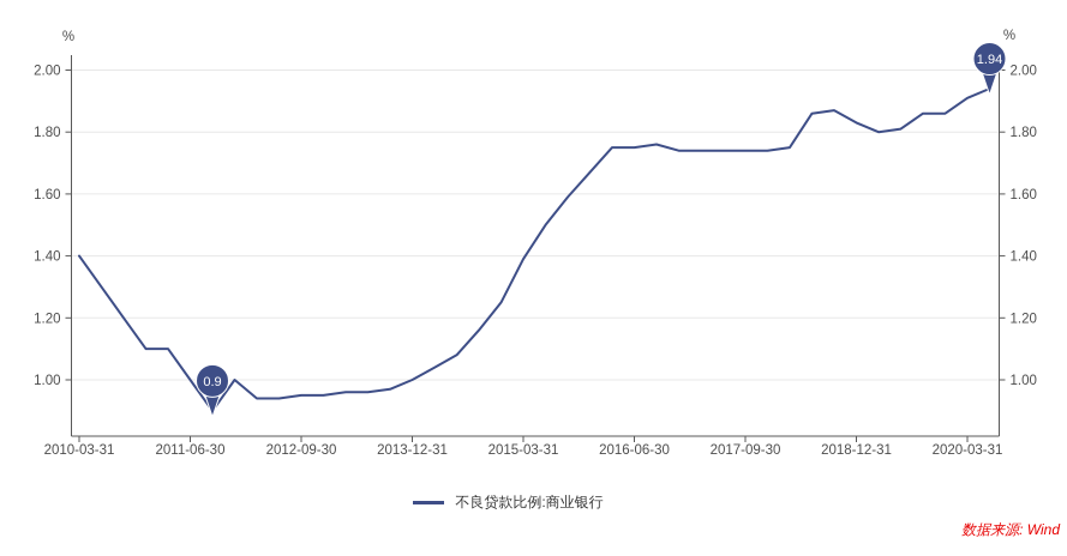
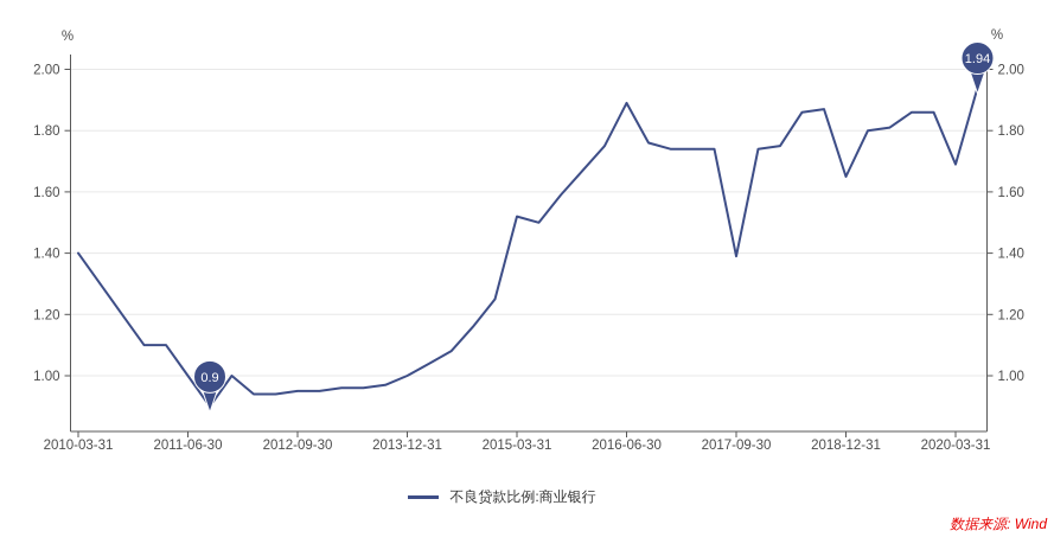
2015-03-31: 1.39 -> 1.52
2016-06-30: 1.75 -> 1.89
2017-09-30: 1.74 -> 1.39
2018-12-31: 1.83 -> 1.65
2020-03-31: 1.91 -> 1.69
